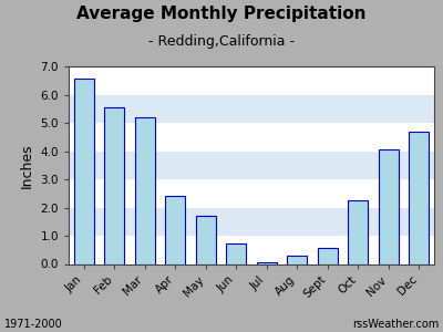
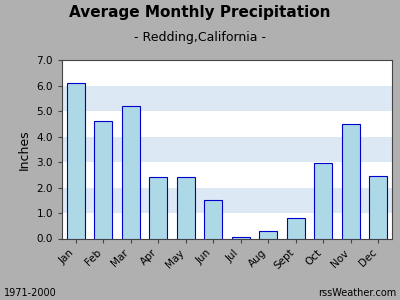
Jan: 6.55 -> 6.10
Feb: 5.55 -> 4.60
May: 1.70 -> 2.40
Jun: 0.73 -> 1.50
Sept: 0.55 -> 0.80
Oct: 2.25 -> 2.95
Nov: 4.07 -> 4.50
Dec: 4.68 -> 2.45
